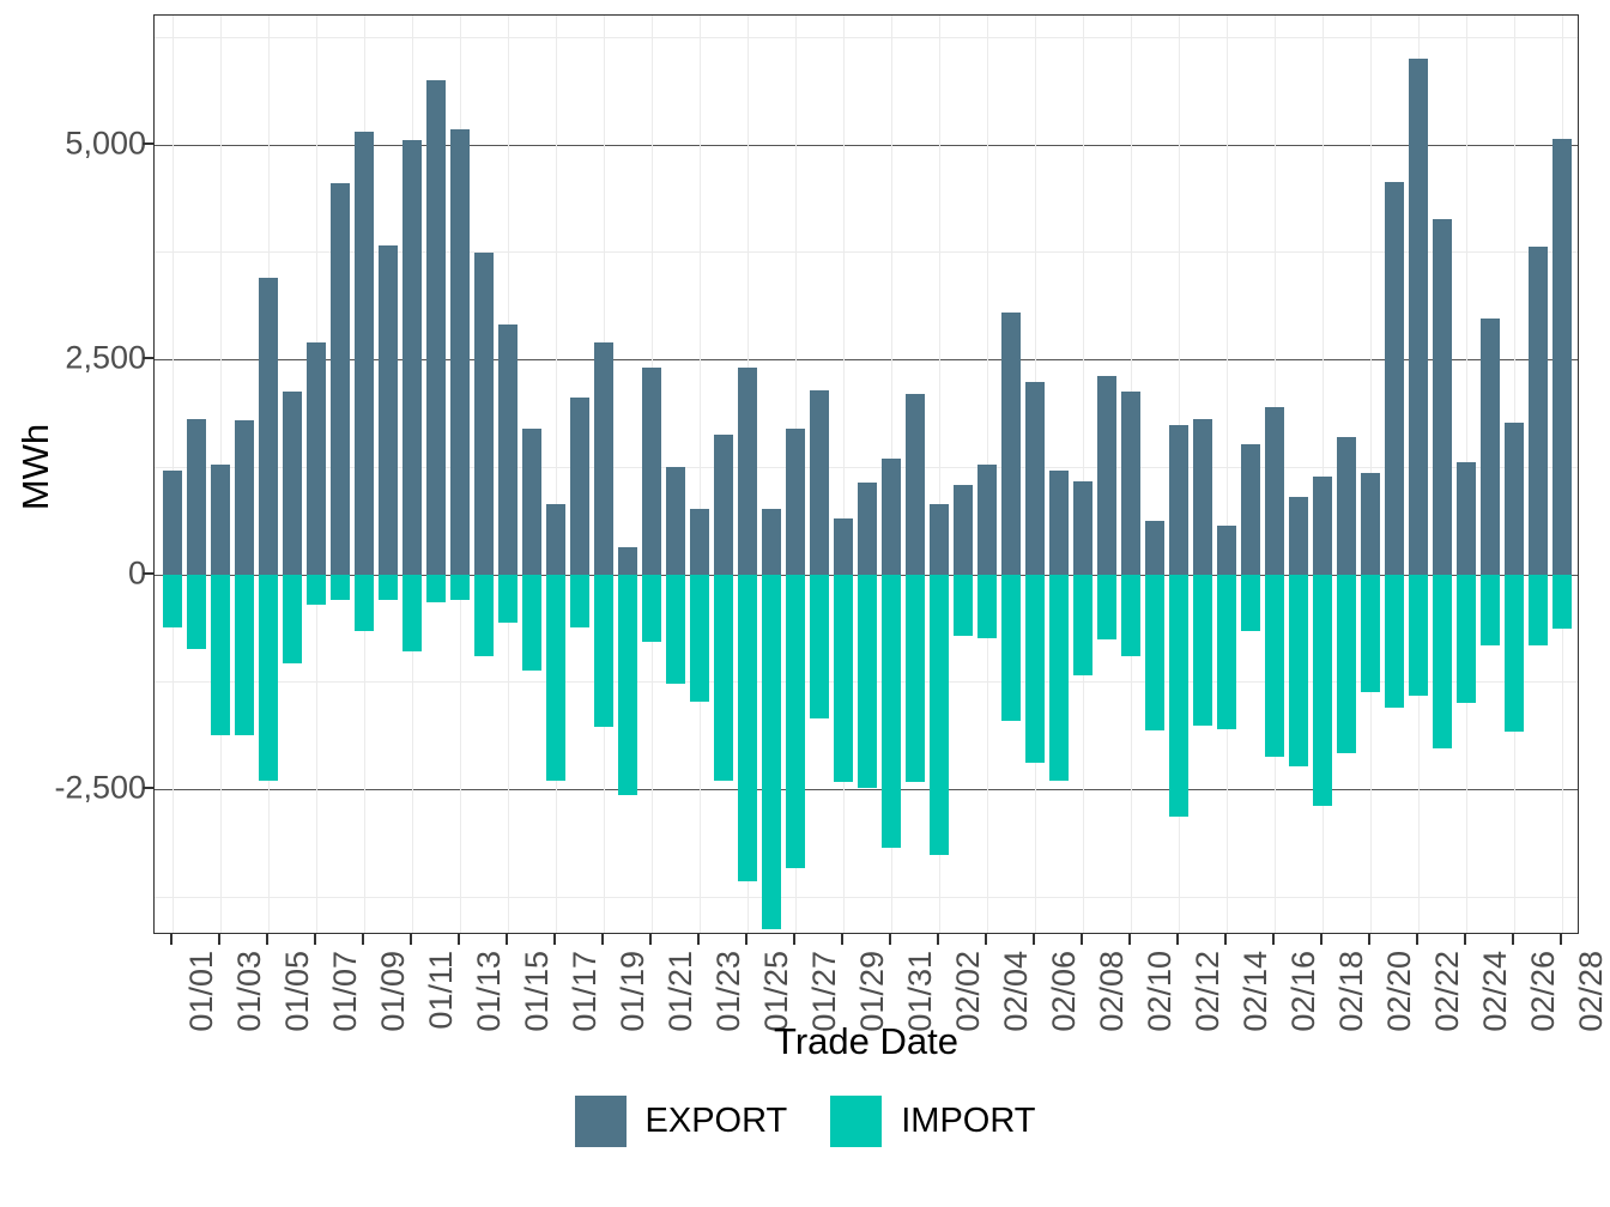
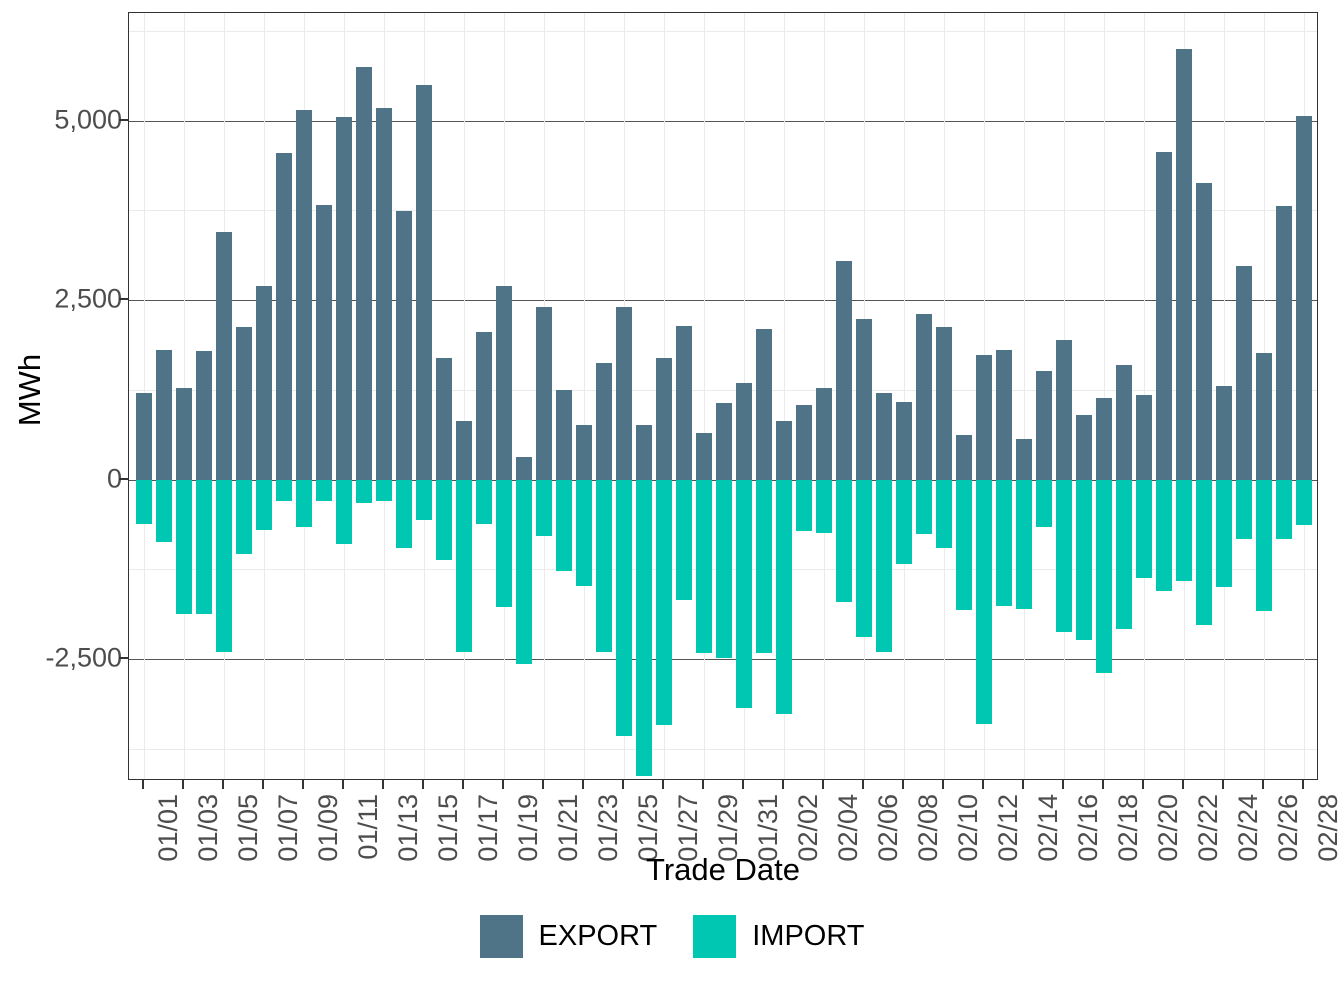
IMPORT/01/07: -400 -> -700
EXPORT/01/15: 2900 -> 5500
IMPORT/02/12: -2800 -> -3400
